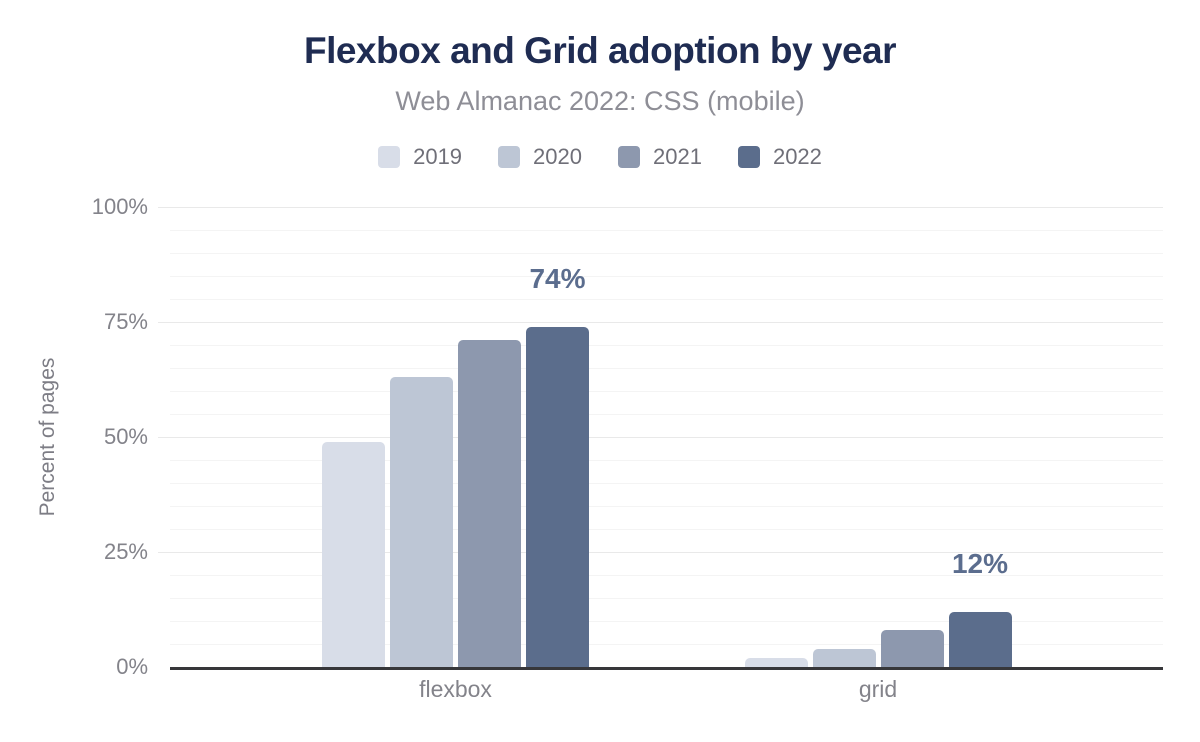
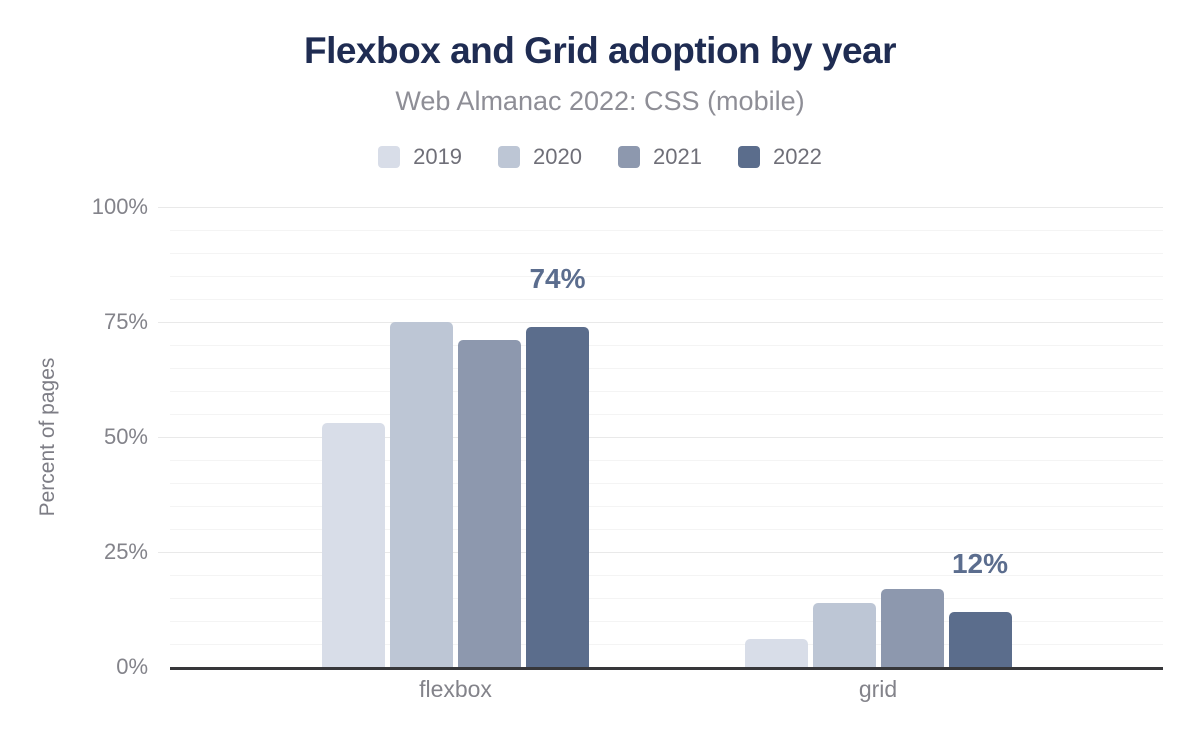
2019/flexbox: 49% -> 53%
2020/flexbox: 63% -> 75%
2019/grid: 2% -> 6%
2020/grid: 4% -> 14%
2021/grid: 8% -> 17%
